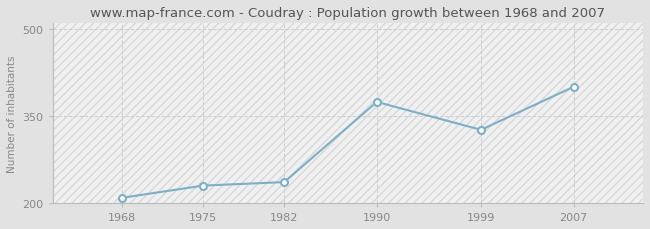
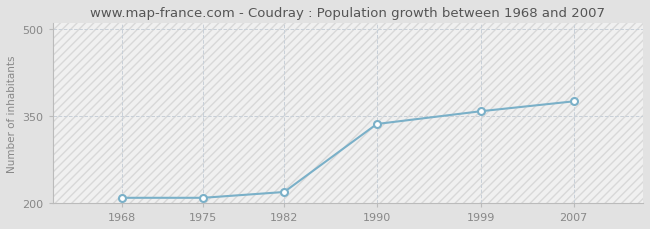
1975: 230 -> 209
1982: 236 -> 219
1990: 374 -> 336
1999: 326 -> 358
2007: 400 -> 375
